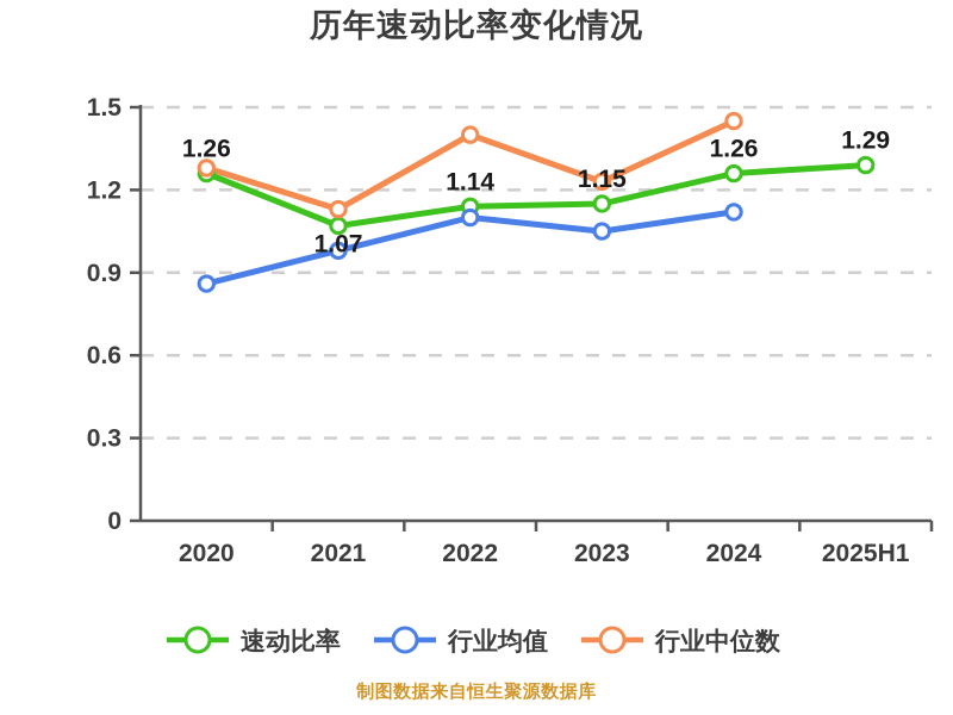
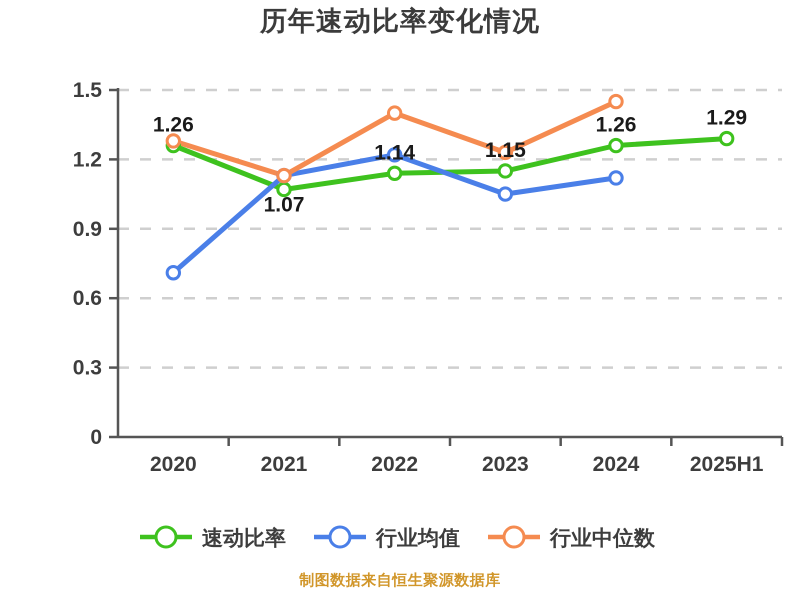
行业均值/2020: 0.86 -> 0.71
行业均值/2021: 0.98 -> 1.13
行业均值/2022: 1.10 -> 1.22
